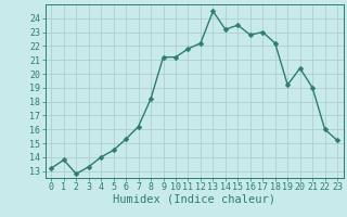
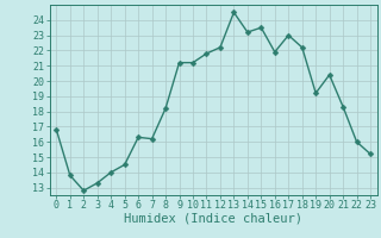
0: 13.2 -> 16.8
6: 15.3 -> 16.3
16: 22.8 -> 21.9
21: 19.0 -> 18.3
